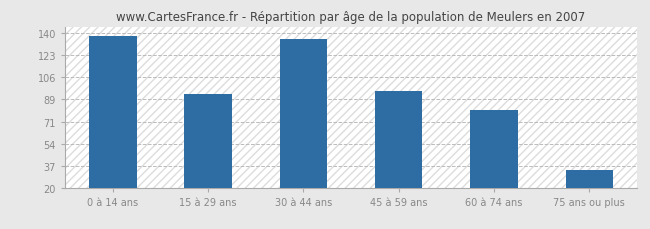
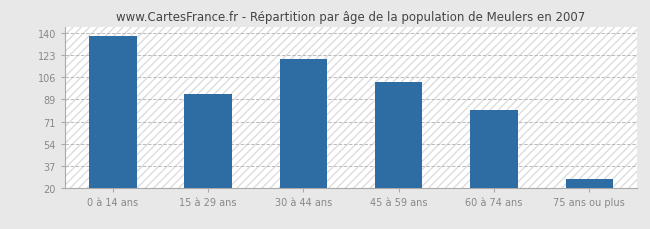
30 à 44 ans: 135 -> 120
45 à 59 ans: 95 -> 102
75 ans ou plus: 34 -> 27
